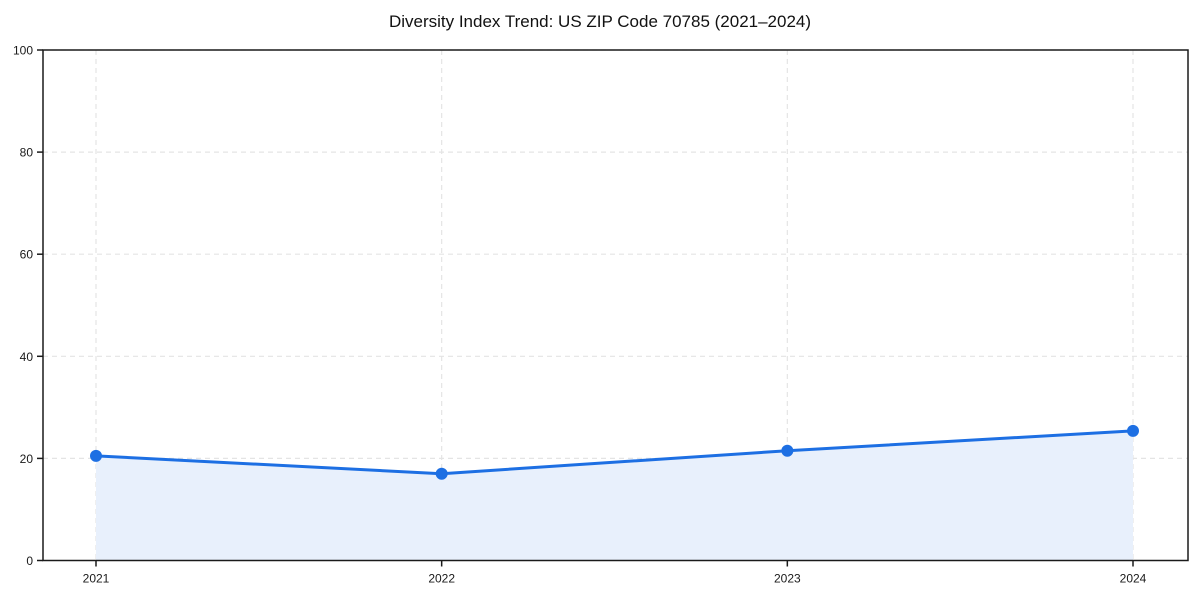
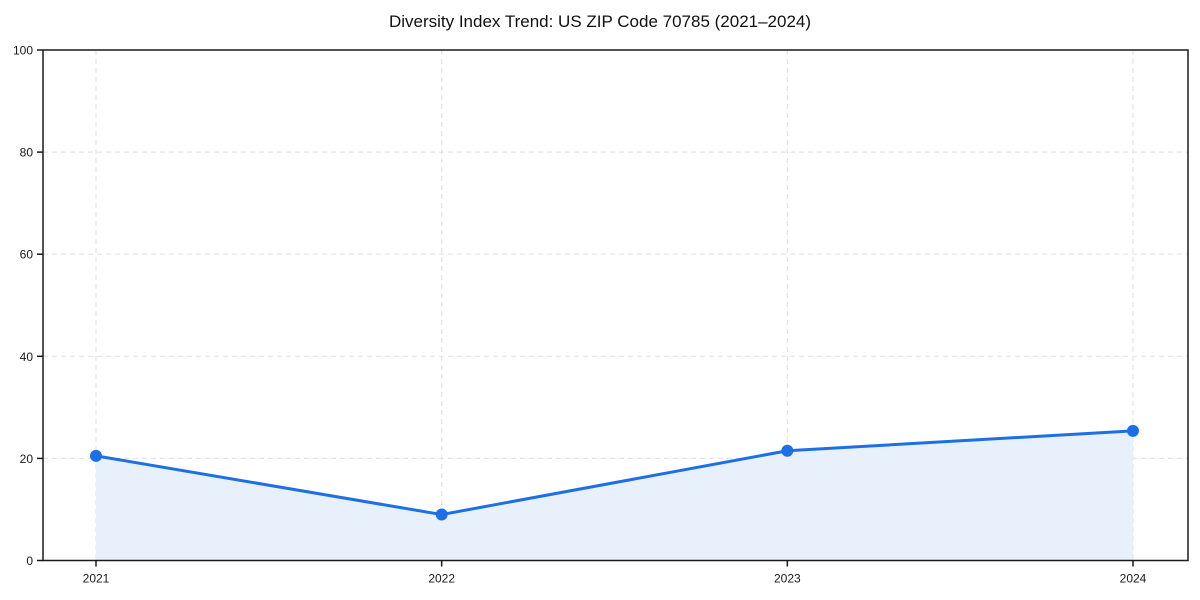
2022: 17 -> 9
